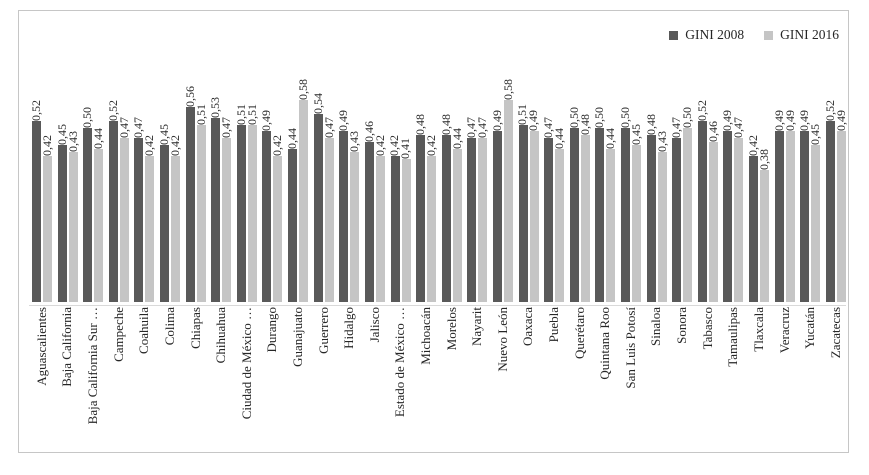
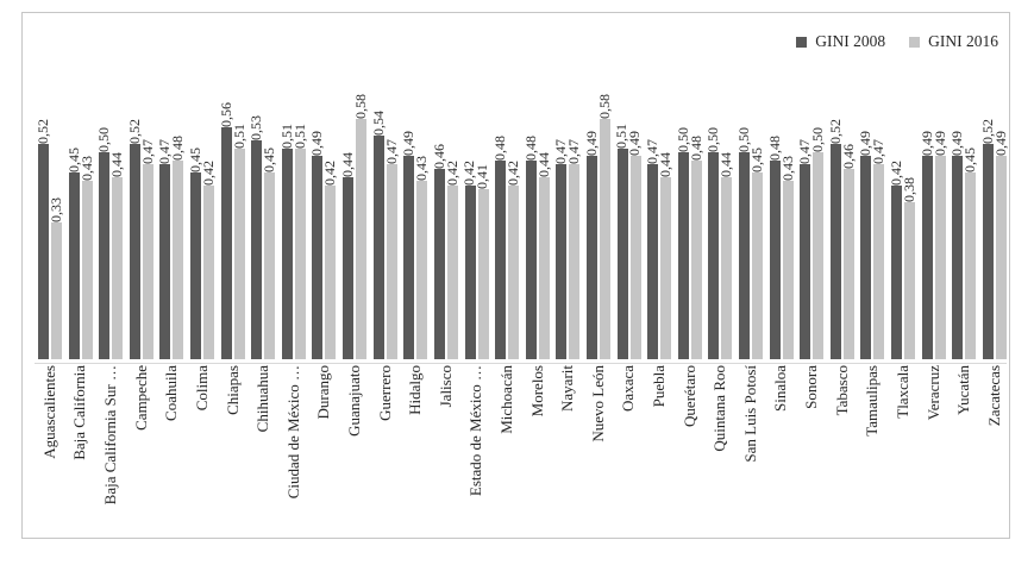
GINI 2016/Aguascalientes: 0,42 -> 0,33
GINI 2016/Coahuila: 0,42 -> 0,48
GINI 2016/Chihuahua: 0,47 -> 0,45
